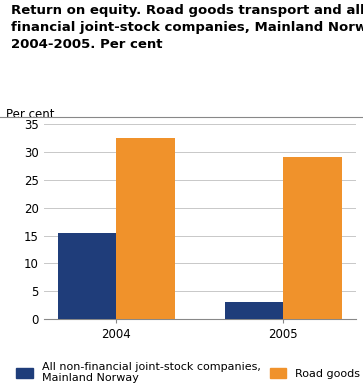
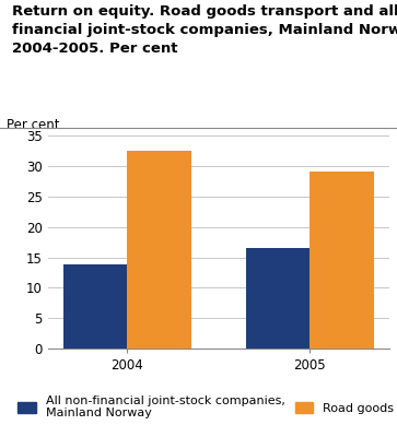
All non-financial joint-stock companies, Mainland Norway/2004: 15.4 -> 13.8
All non-financial joint-stock companies, Mainland Norway/2005: 3.0 -> 16.5
